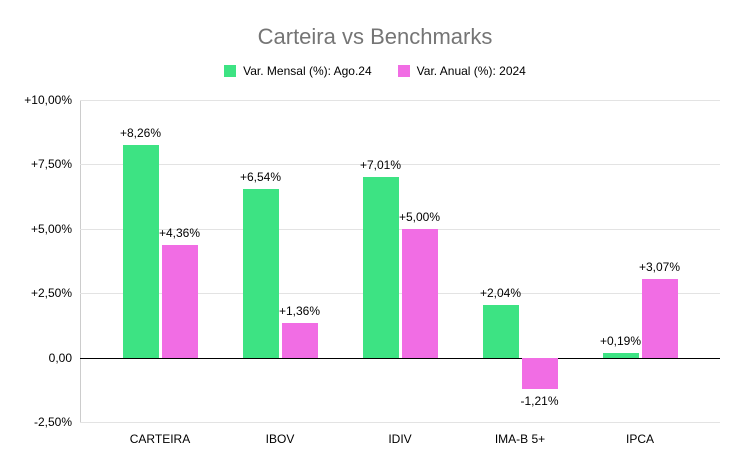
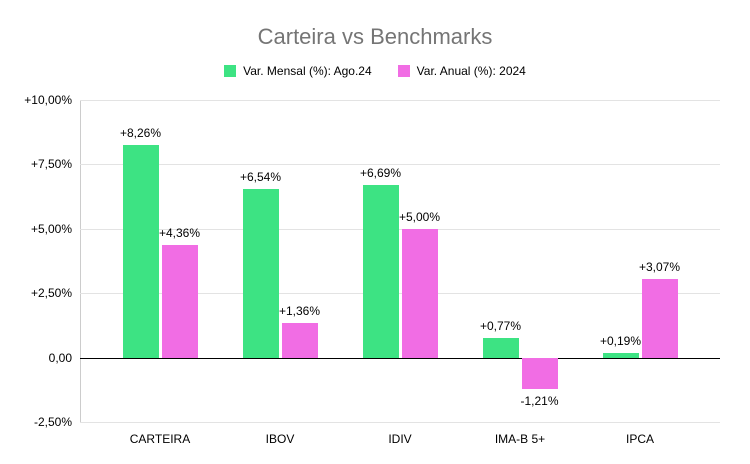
Var. Mensal (%): Ago.24/IDIV: +7,01% -> +6,69%
Var. Mensal (%): Ago.24/IMA-B 5+: +2,04% -> +0,77%
